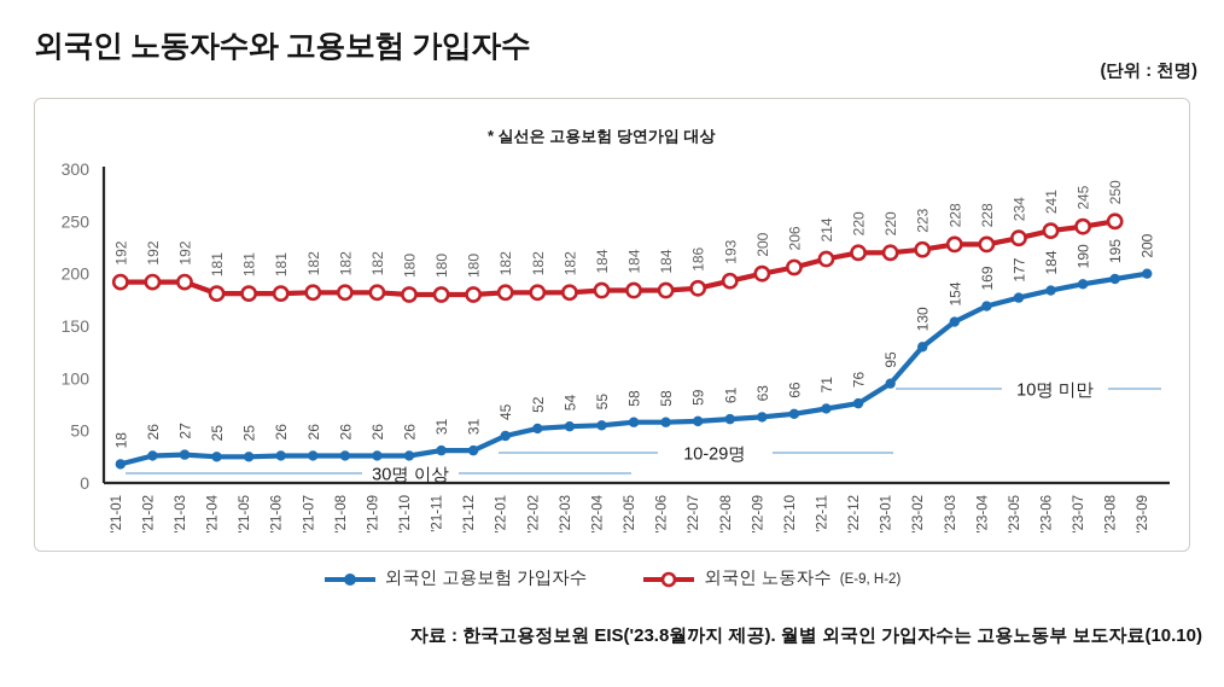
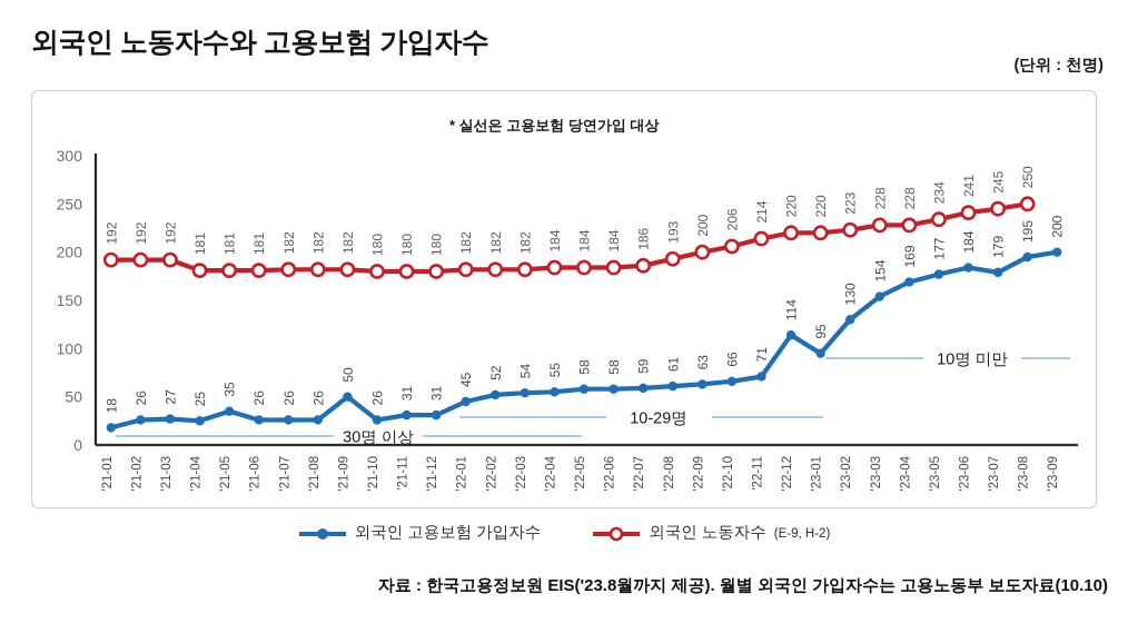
외국인 고용보험 가입자수/'21-05: 25 -> 35
외국인 고용보험 가입자수/'21-09: 26 -> 50
외국인 고용보험 가입자수/'22-12: 76 -> 114
외국인 고용보험 가입자수/'23-07: 190 -> 179
